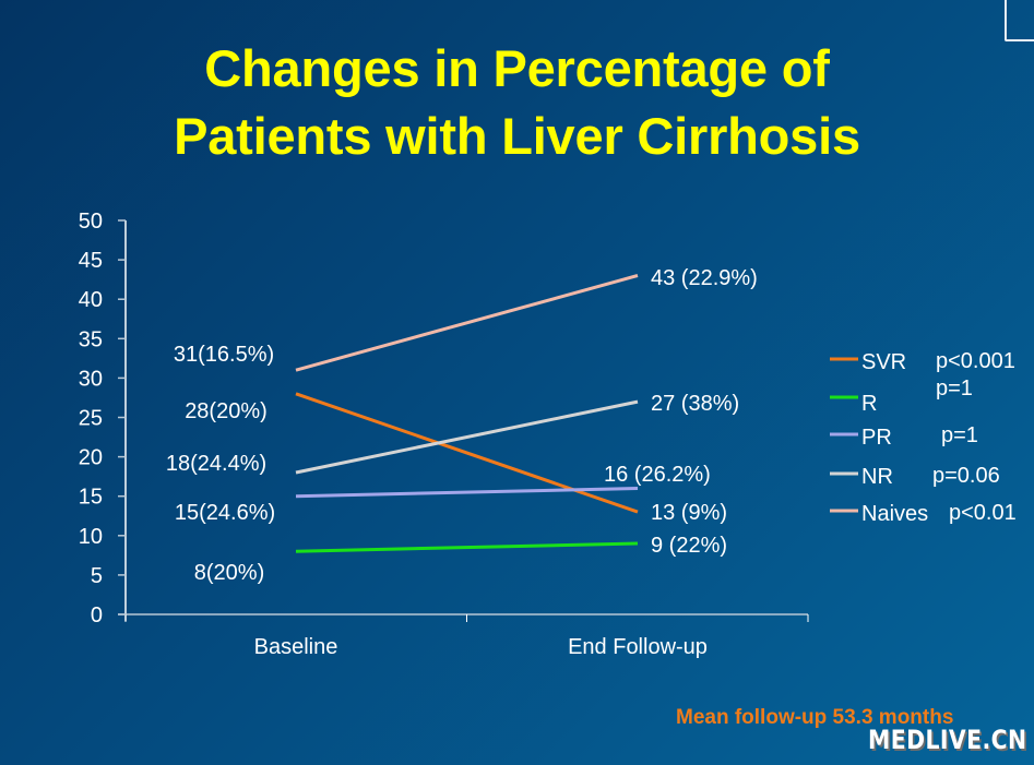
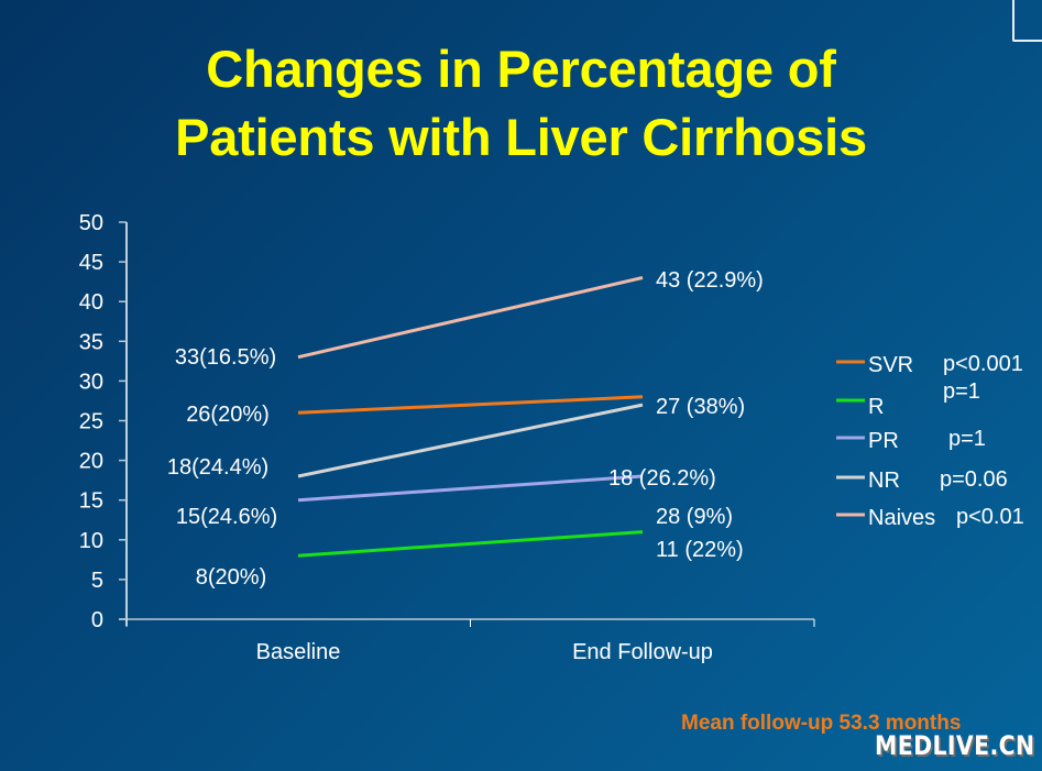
SVR/Baseline: 28 -> 26
Naives/Baseline: 31 -> 33
SVR/End Follow-up: 13 -> 28
R/End Follow-up: 9 -> 11
PR/End Follow-up: 16 -> 18
